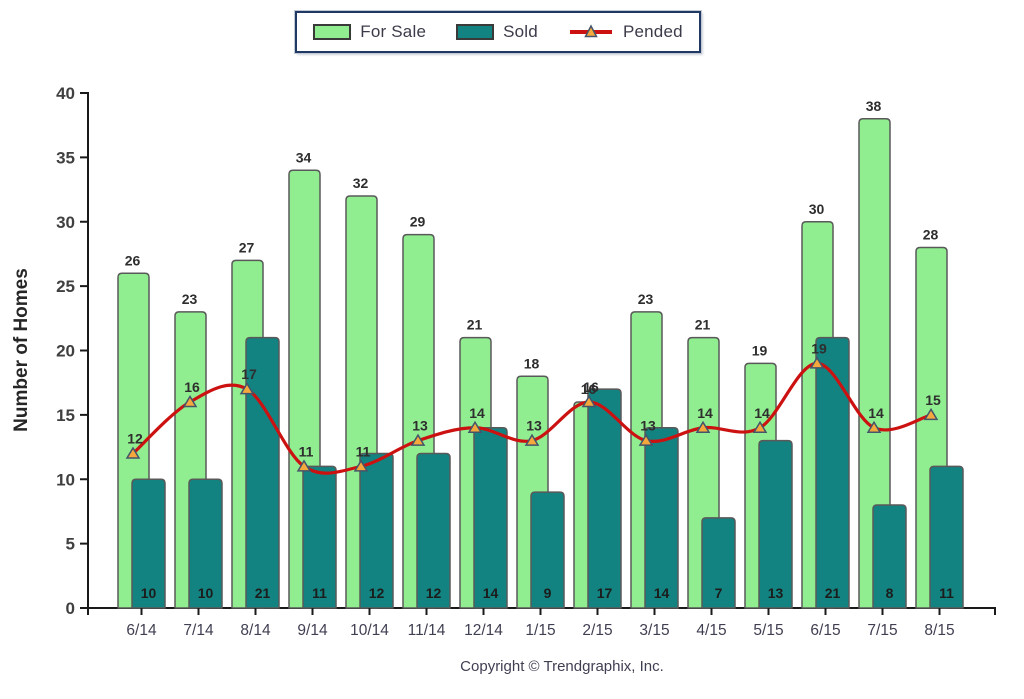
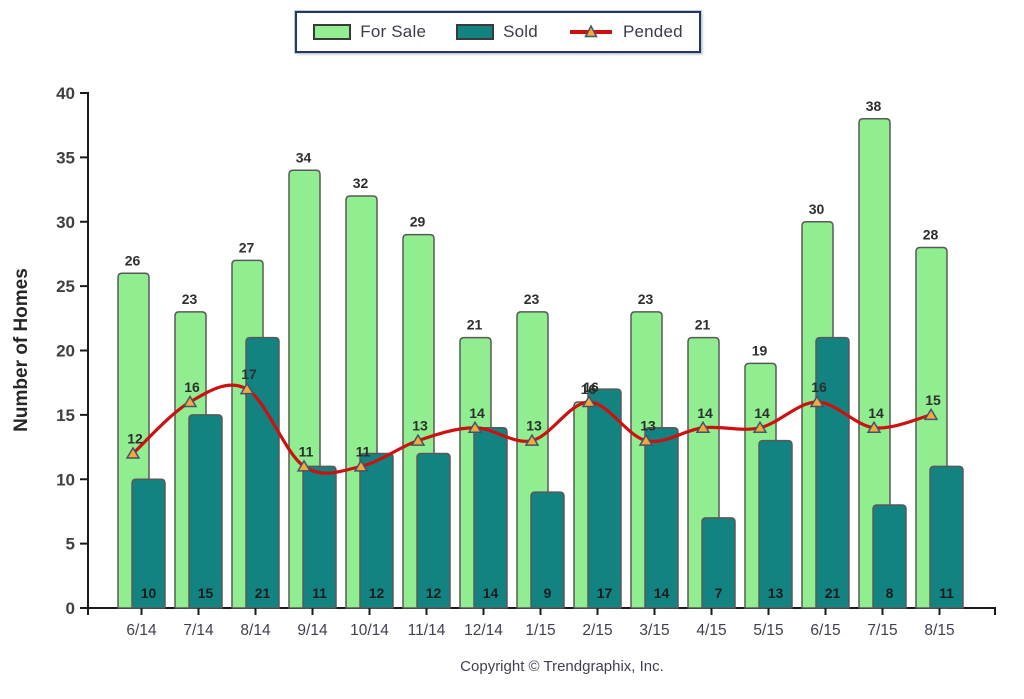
Sold/7/14: 10 -> 15
For Sale/1/15: 18 -> 23
Pended/6/15: 19 -> 16
